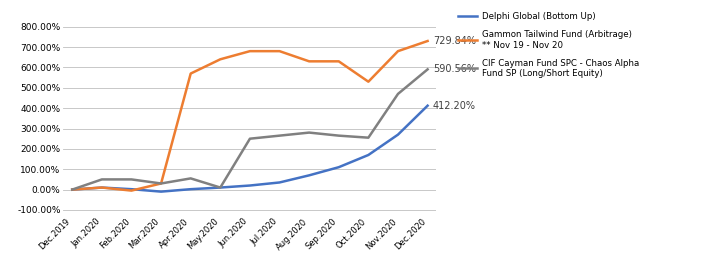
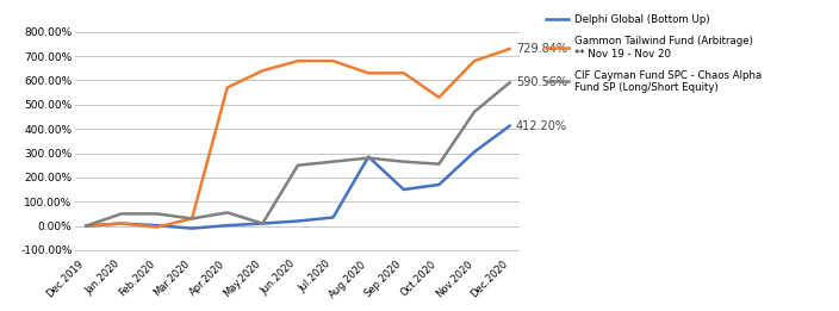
Delphi Global (Bottom Up)/Aug.2020: 70% -> 285%
Delphi Global (Bottom Up)/Sep.2020: 110% -> 150%
Delphi Global (Bottom Up)/Nov.2020: 270% -> 305%
